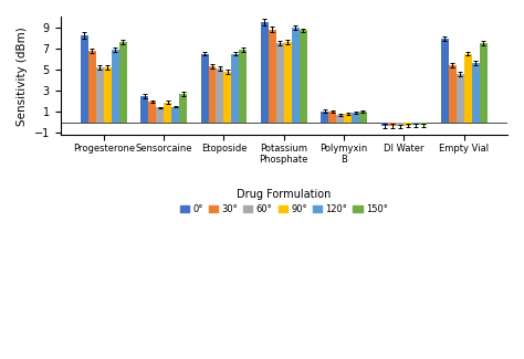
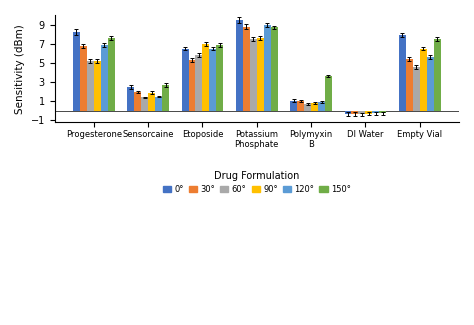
60°/Etoposide: 5.1 -> 5.8
90°/Etoposide: 4.8 -> 7.0
150°/Polymyxin B: 1.0 -> 3.6
